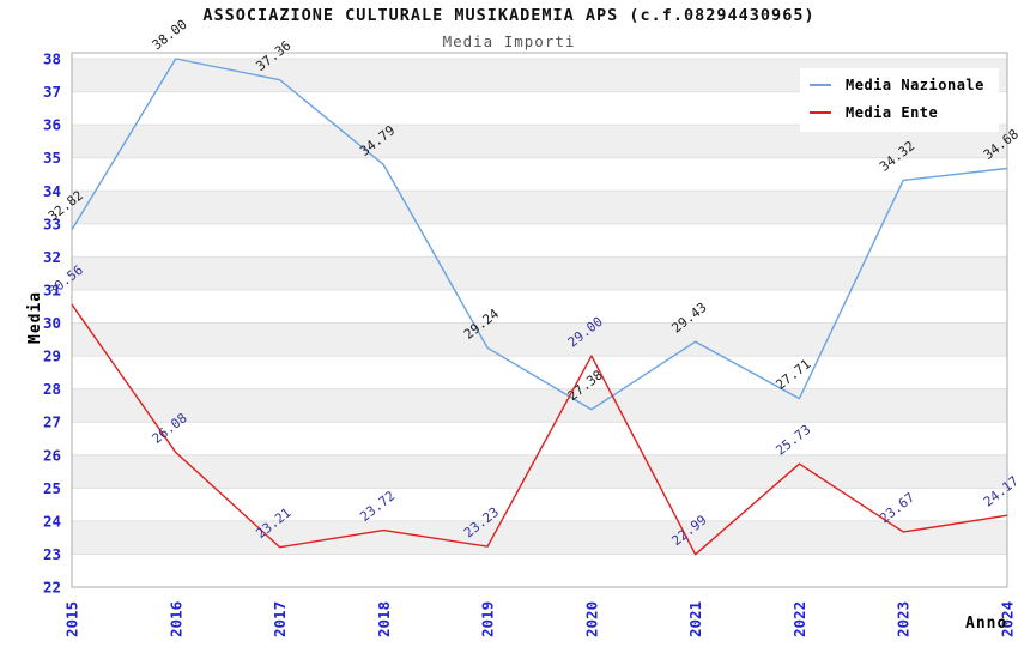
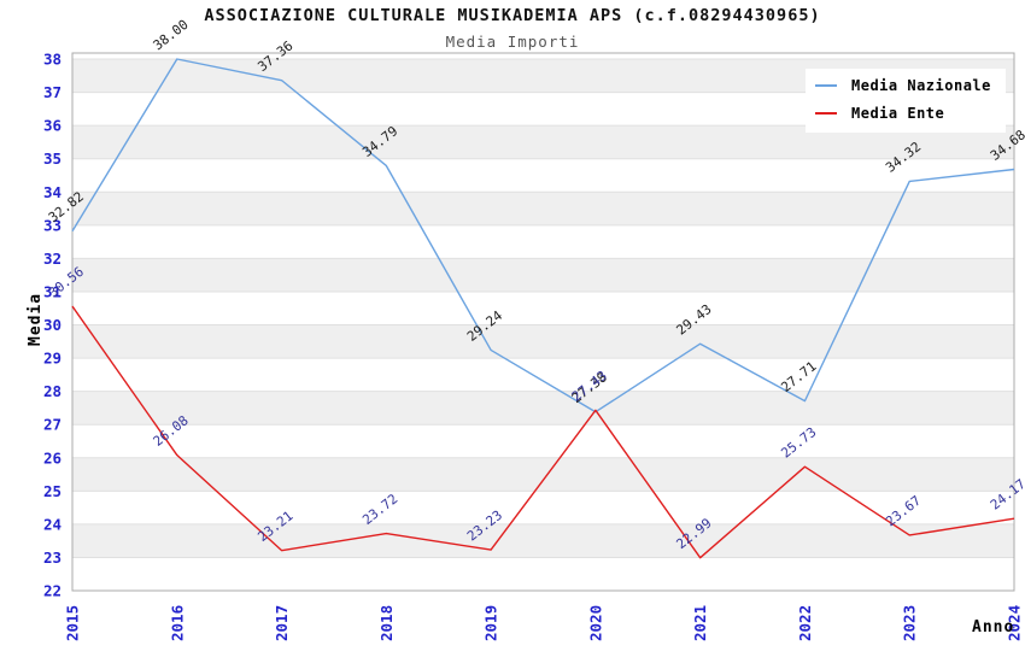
Media Ente/2020: 29.00 -> 27.43
